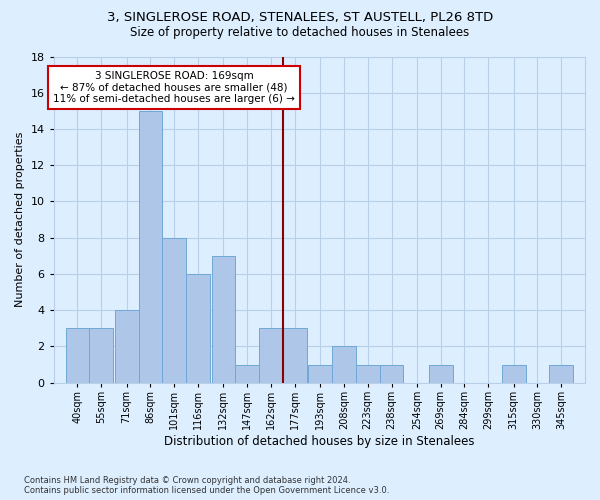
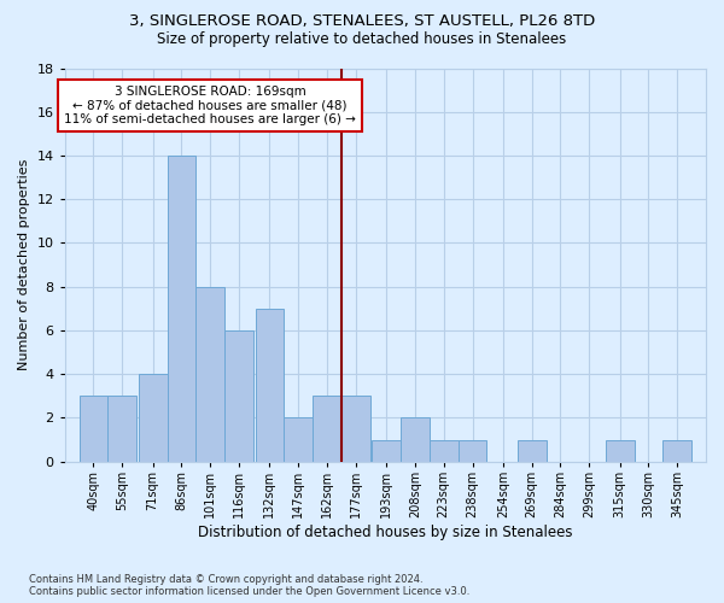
86sqm: 15 -> 14
147sqm: 1 -> 2
